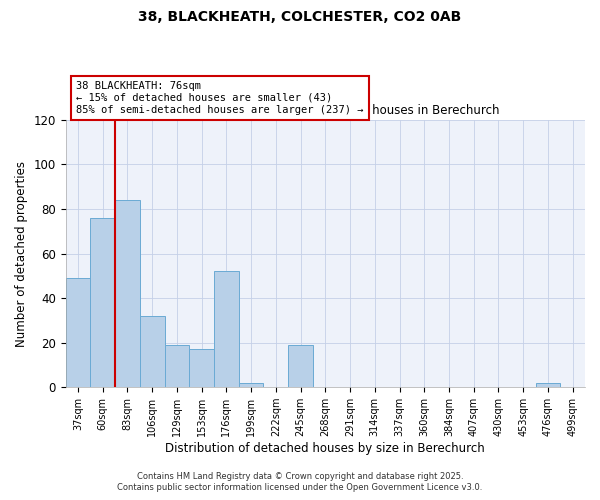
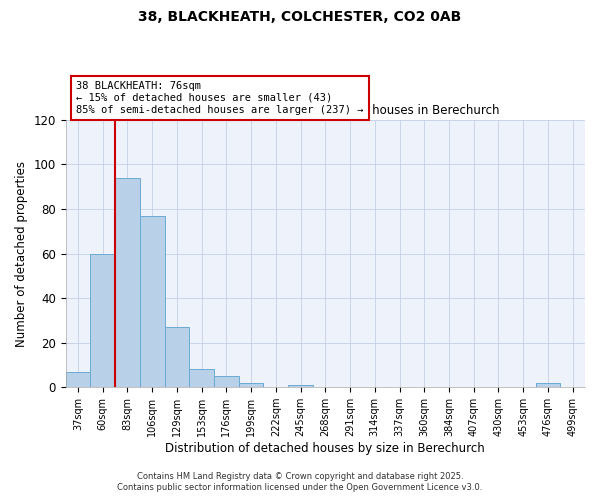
37sqm: 49 -> 7
60sqm: 76 -> 60
83sqm: 84 -> 94
106sqm: 32 -> 77
129sqm: 19 -> 27
153sqm: 17 -> 8
176sqm: 52 -> 5
245sqm: 19 -> 1
